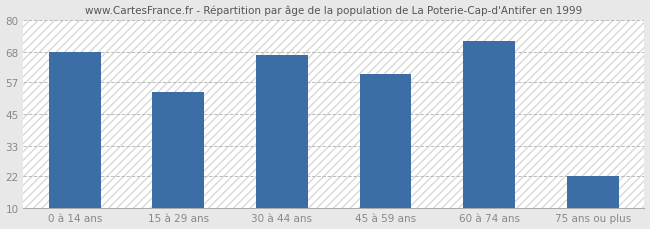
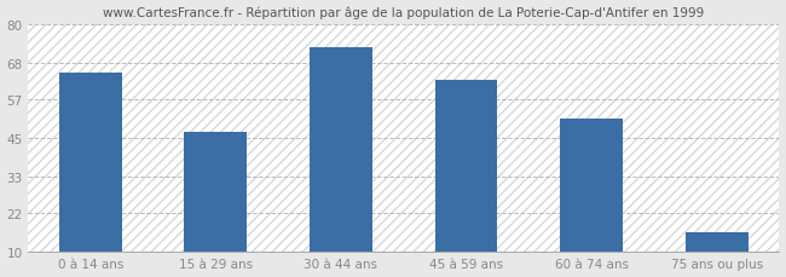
0 à 14 ans: 68 -> 65
15 à 29 ans: 53 -> 47
30 à 44 ans: 67 -> 73
45 à 59 ans: 60 -> 63
60 à 74 ans: 72 -> 51
75 ans ou plus: 22 -> 16
